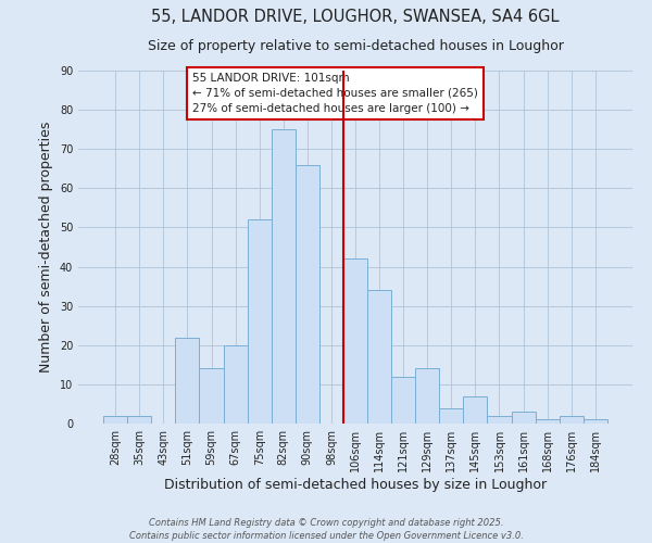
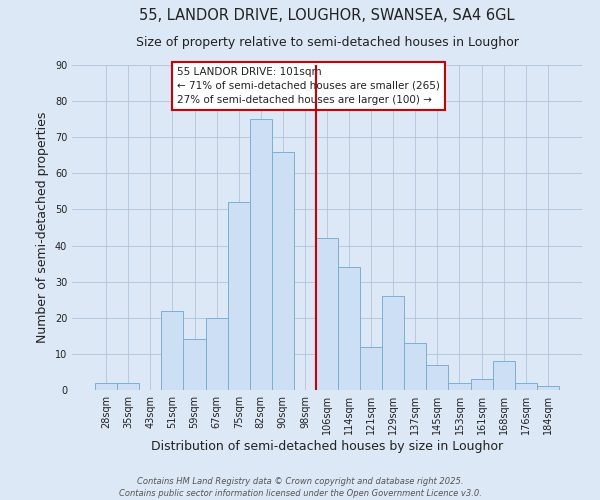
129sqm: 14 -> 26
137sqm: 4 -> 13
168sqm: 1 -> 8
